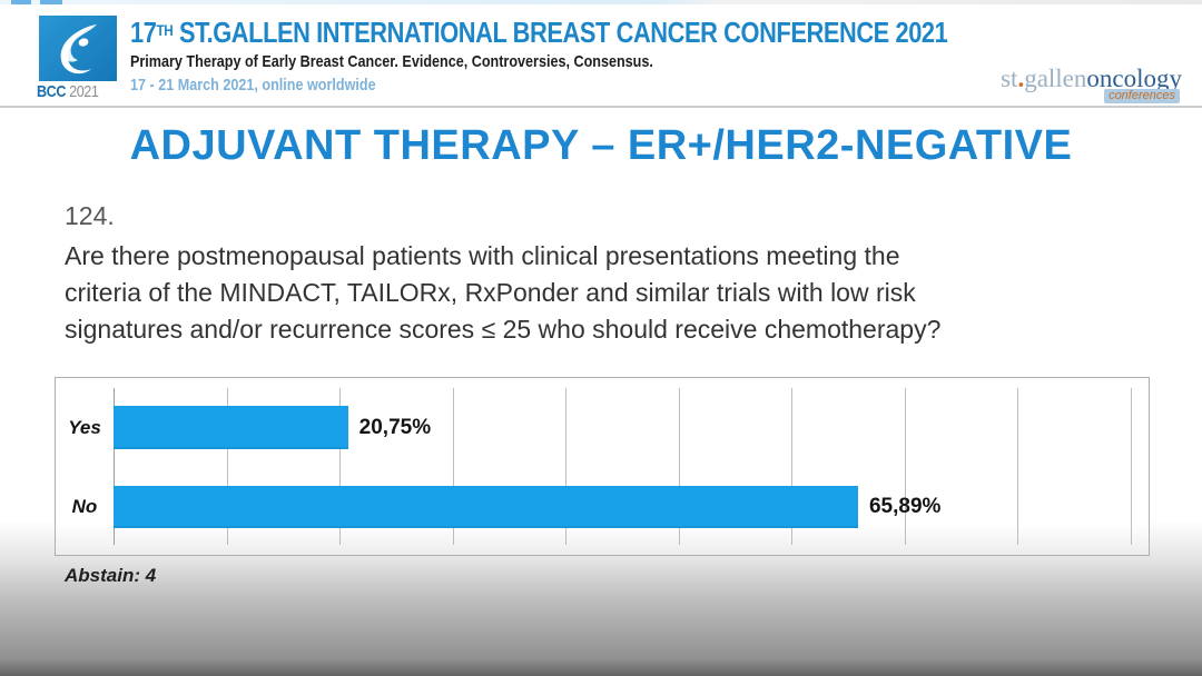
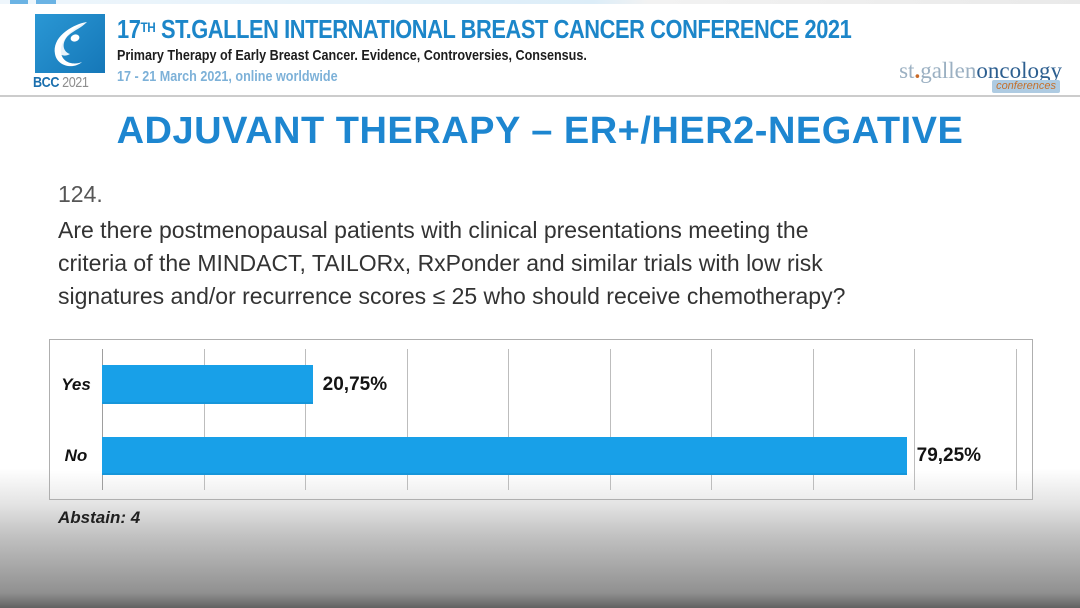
No: 65,89% -> 79,25%
